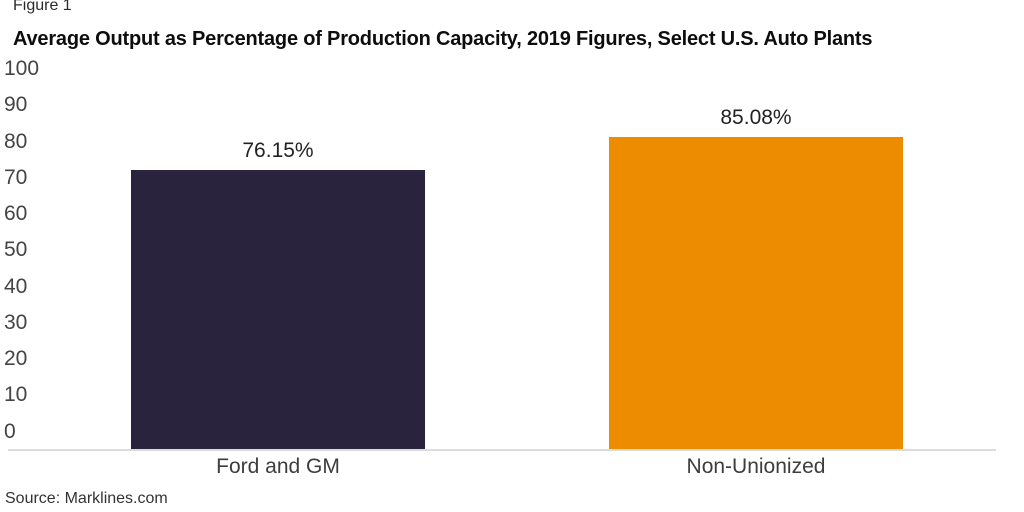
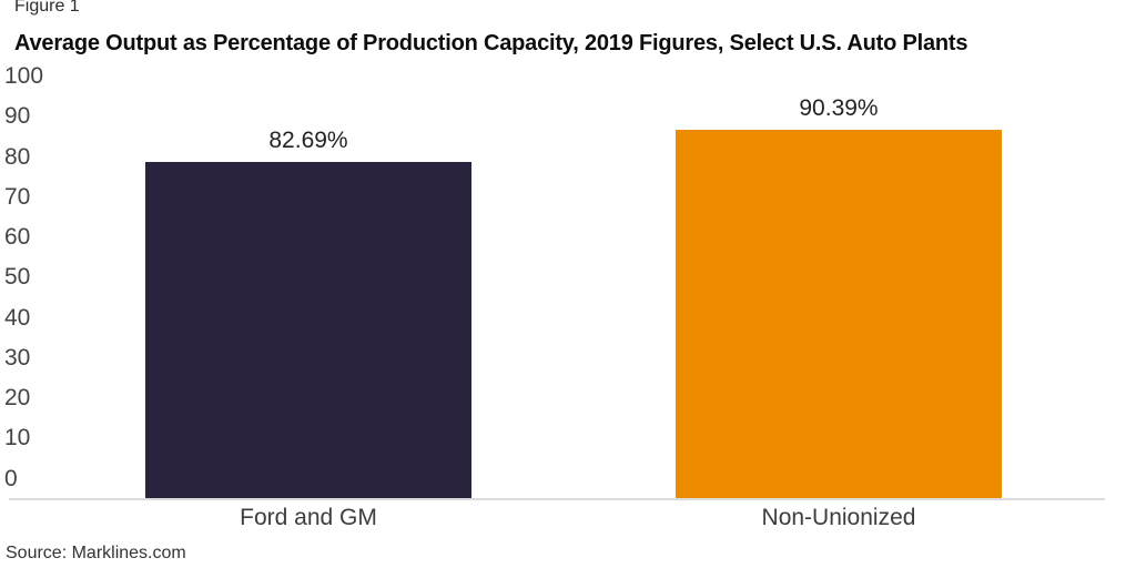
Ford and GM: 76.15% -> 82.69%
Non-Unionized: 85.08% -> 90.39%
